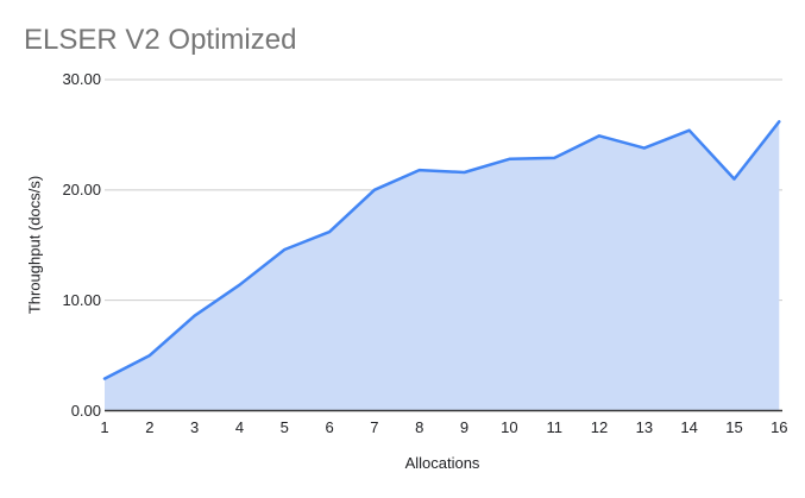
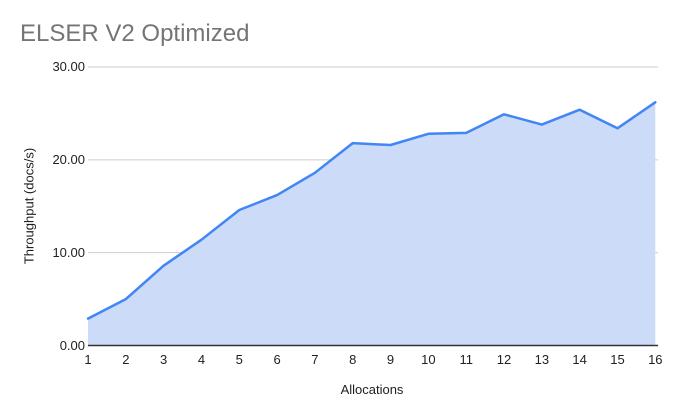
7: 20 -> 19
15: 21 -> 23
